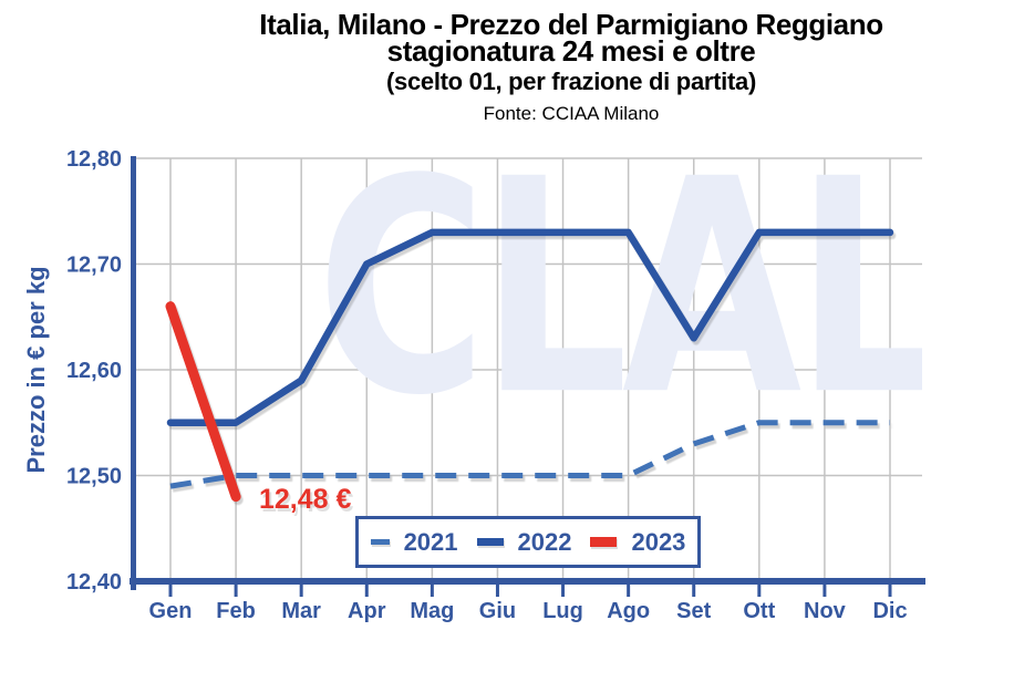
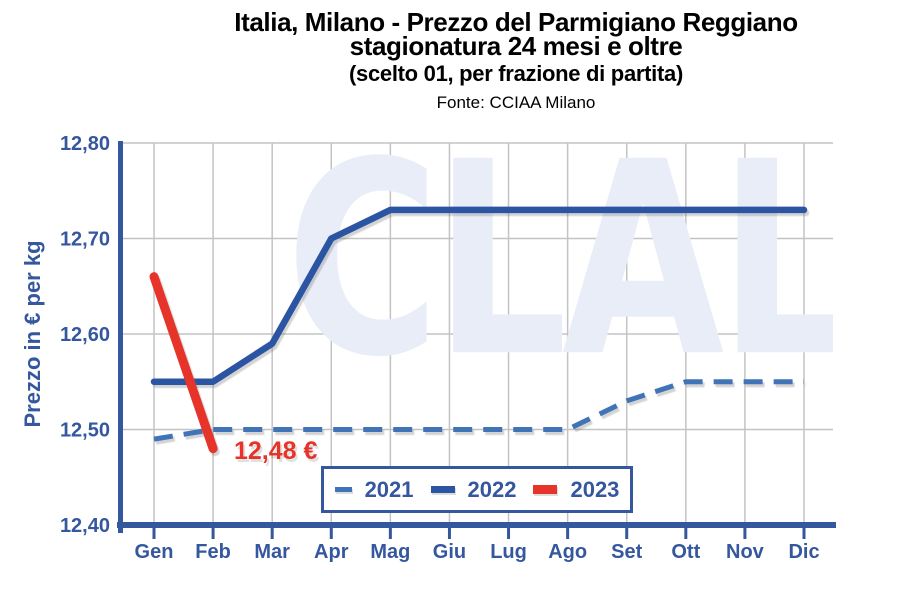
2022/Set: 12,63 -> 12,73
